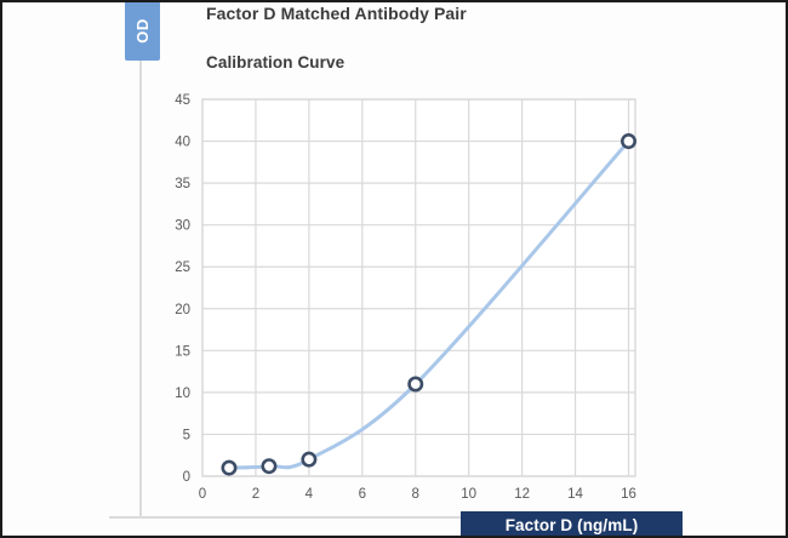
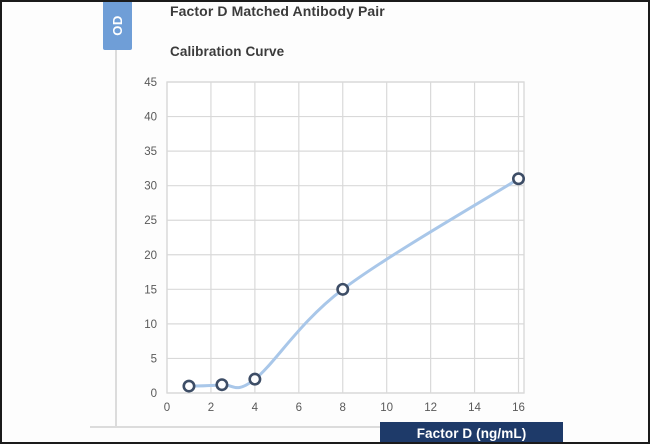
8: 11 -> 15
16: 40 -> 31
